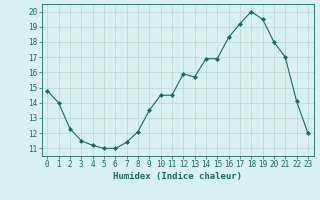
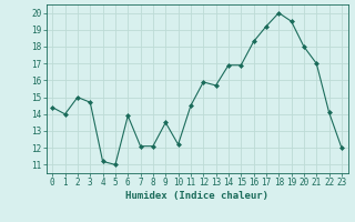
0: 14.8 -> 14.4
2: 12.3 -> 15.0
3: 11.5 -> 14.7
6: 11.0 -> 13.9
7: 11.4 -> 12.1
10: 14.5 -> 12.2
